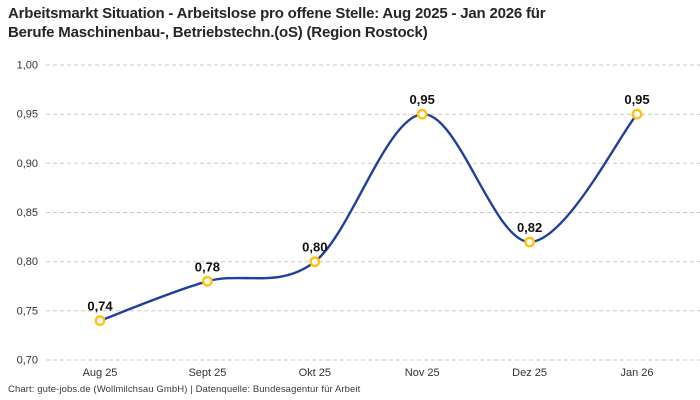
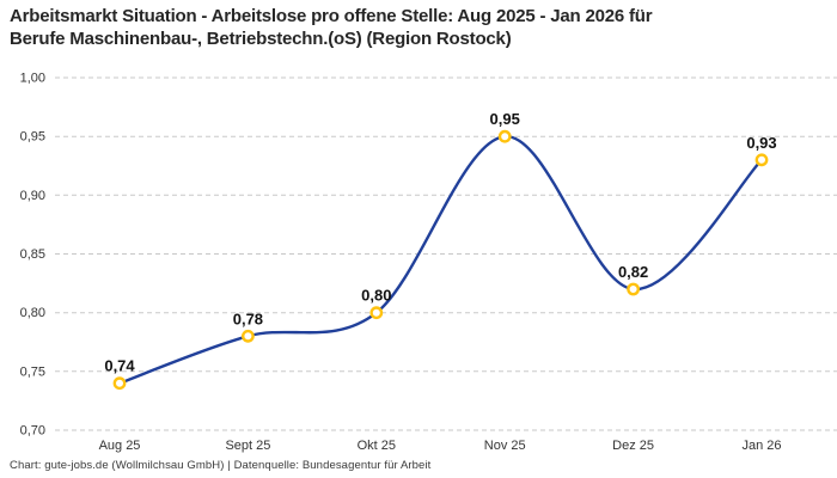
Jan 26: 0,95 -> 0,93
